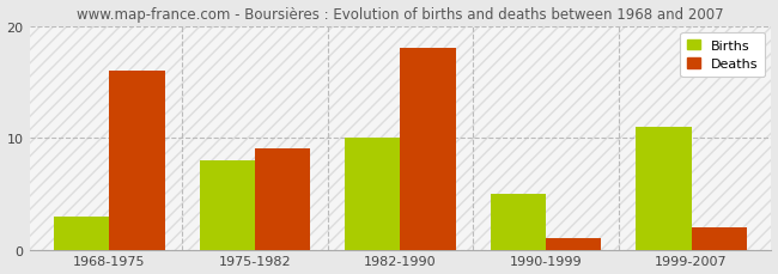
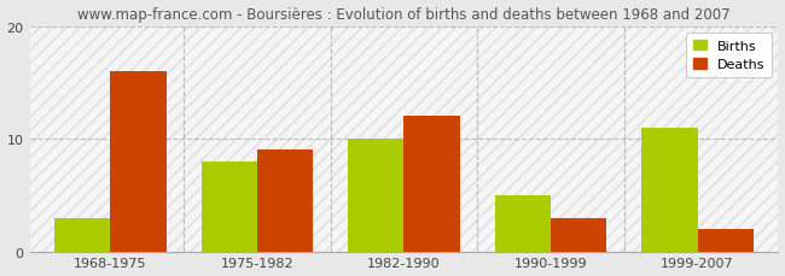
Deaths/1982-1990: 18 -> 12
Deaths/1990-1999: 1 -> 3
